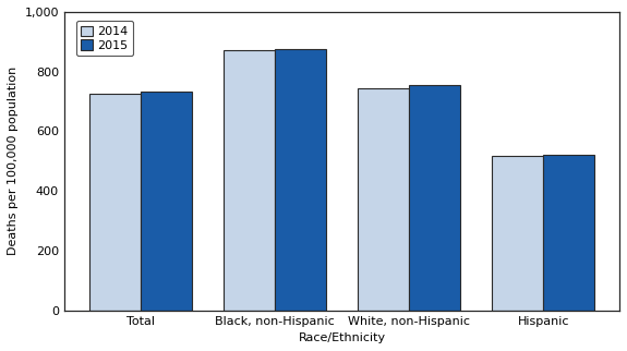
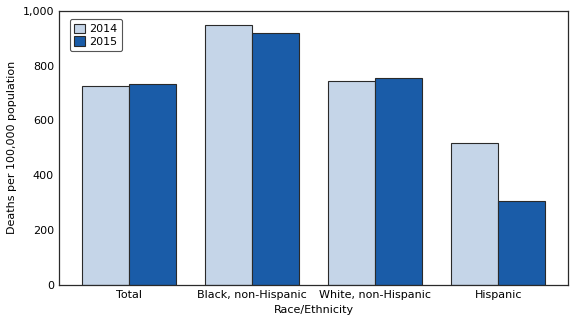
2014/Black, non-Hispanic: 871 -> 950
2015/Black, non-Hispanic: 876 -> 920
2015/Hispanic: 521 -> 305
